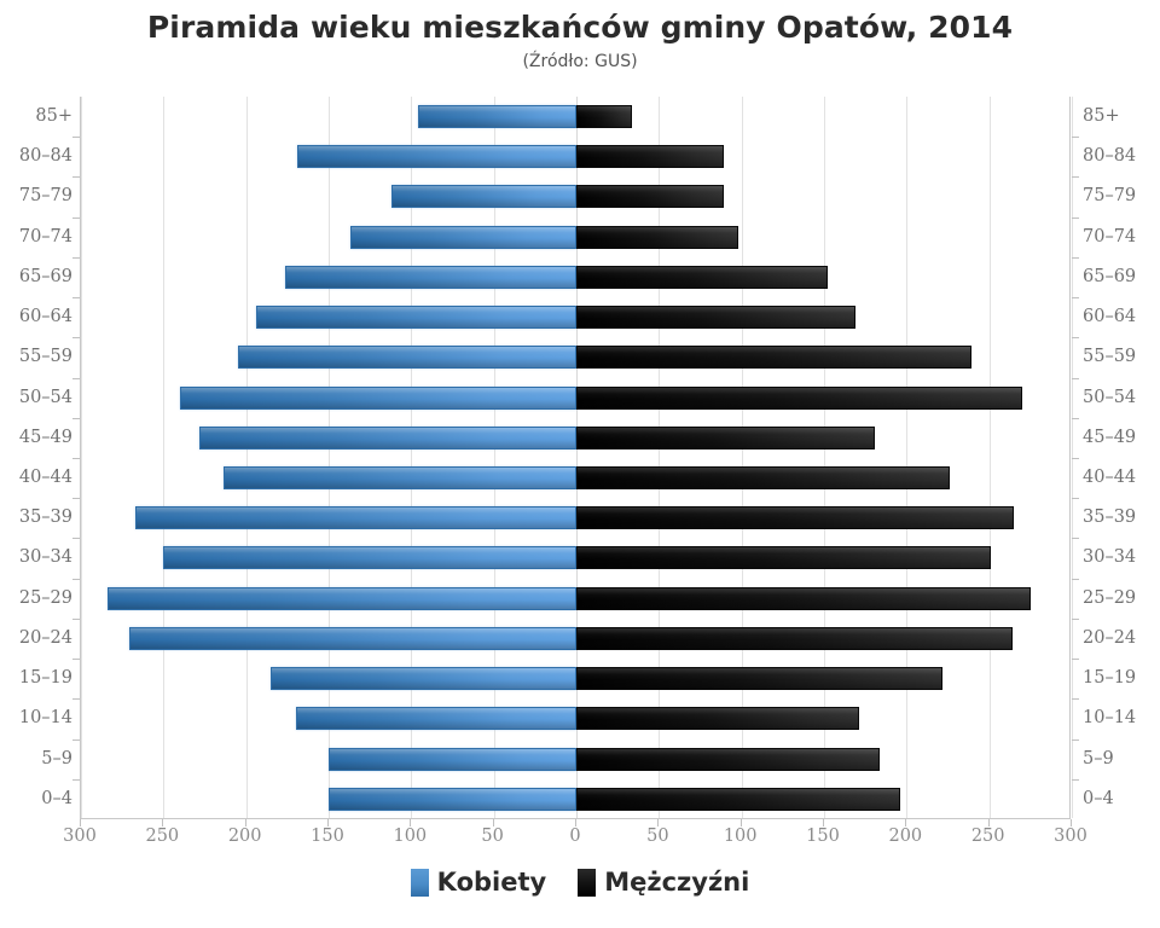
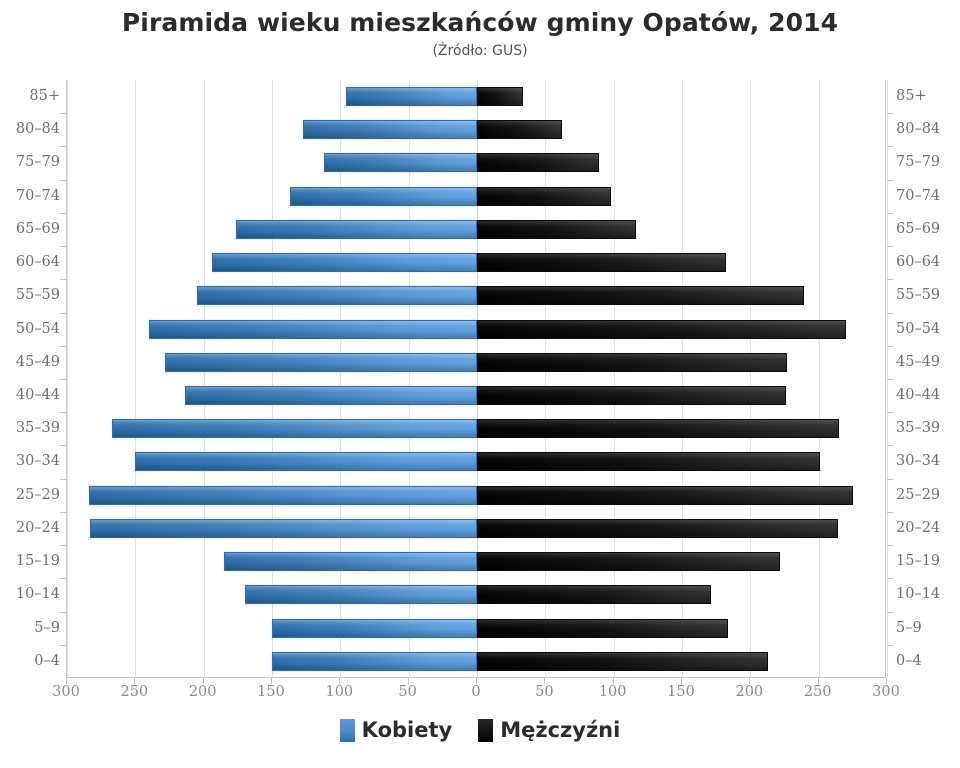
Mężczyźni/0–4: 196 -> 213
Kobiety/20–24: 271 -> 283
Mężczyźni/45–49: 181 -> 227
Mężczyźni/60–64: 169 -> 182
Mężczyźni/65–69: 152 -> 116
Kobiety/80–84: 169 -> 127
Mężczyźni/80–84: 89 -> 62
